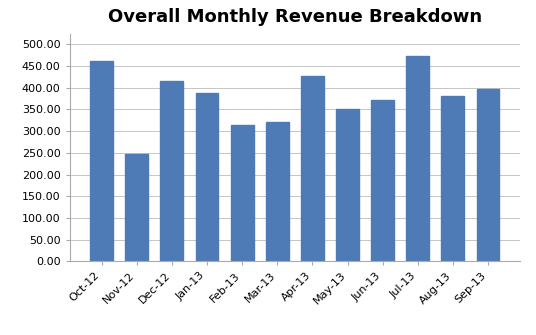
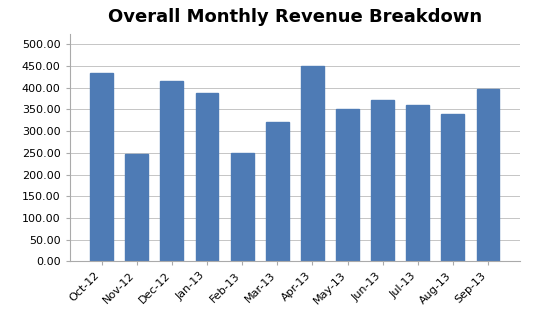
Oct-12: 462 -> 435
Feb-13: 315 -> 250
Apr-13: 428 -> 450
Jul-13: 474 -> 360
Aug-13: 380 -> 340
